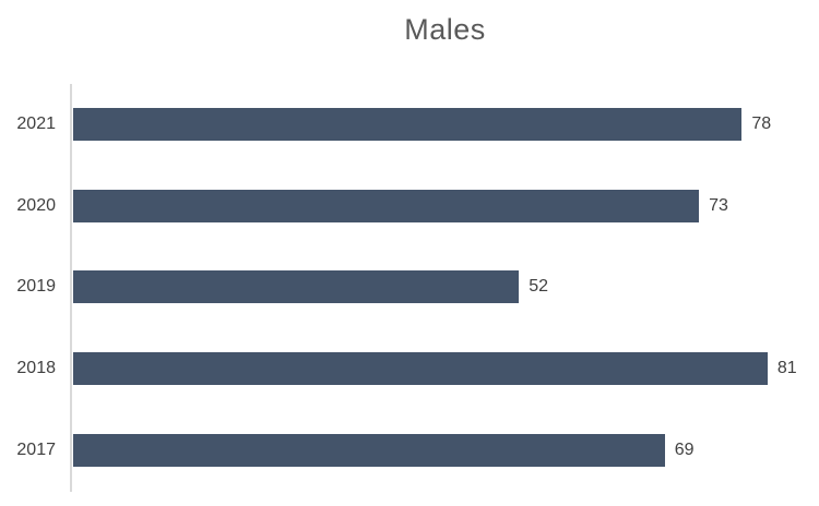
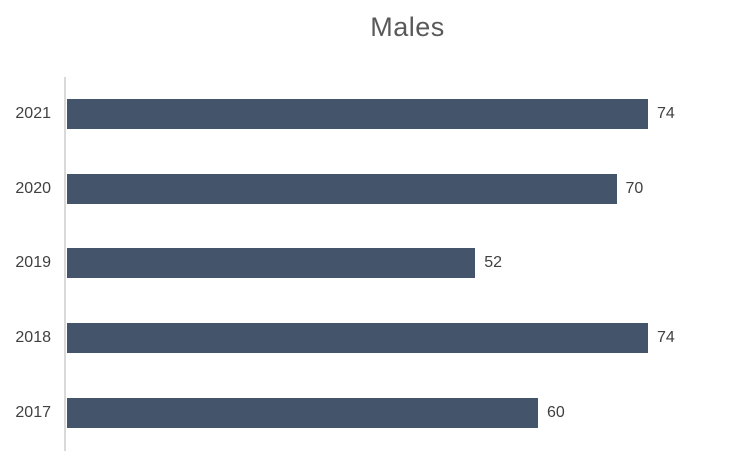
2021: 78 -> 74
2020: 73 -> 70
2018: 81 -> 74
2017: 69 -> 60
